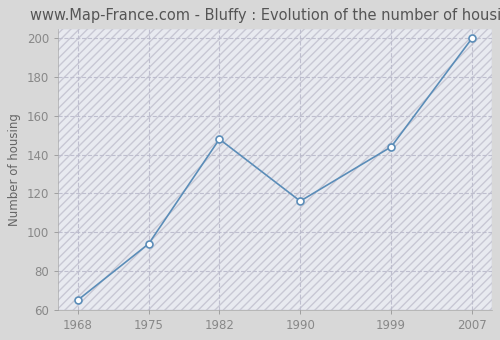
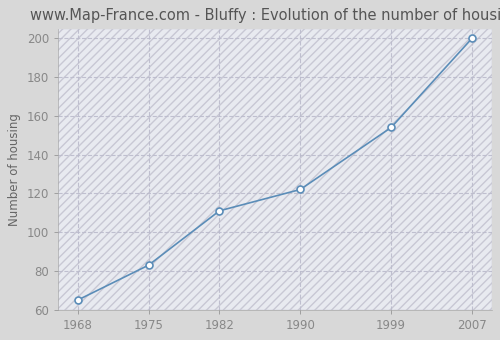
1975: 94 -> 83
1982: 148 -> 111
1990: 116 -> 122
1999: 144 -> 154
